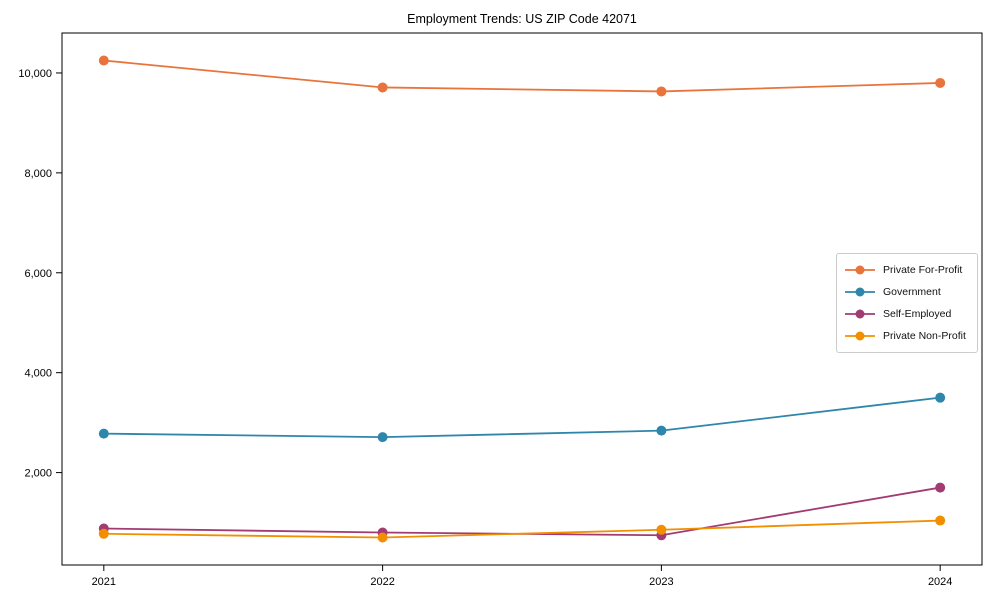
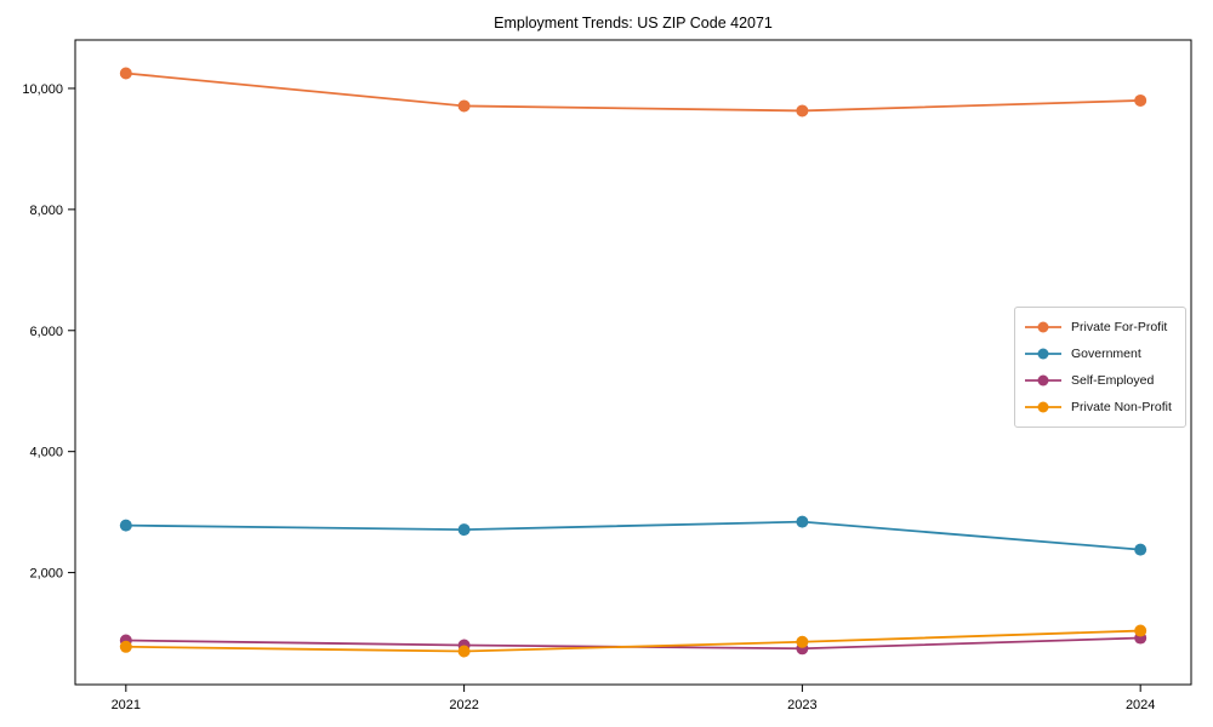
Government/2024: 3500 -> 2400
Self-Employed/2024: 1700 -> 900
